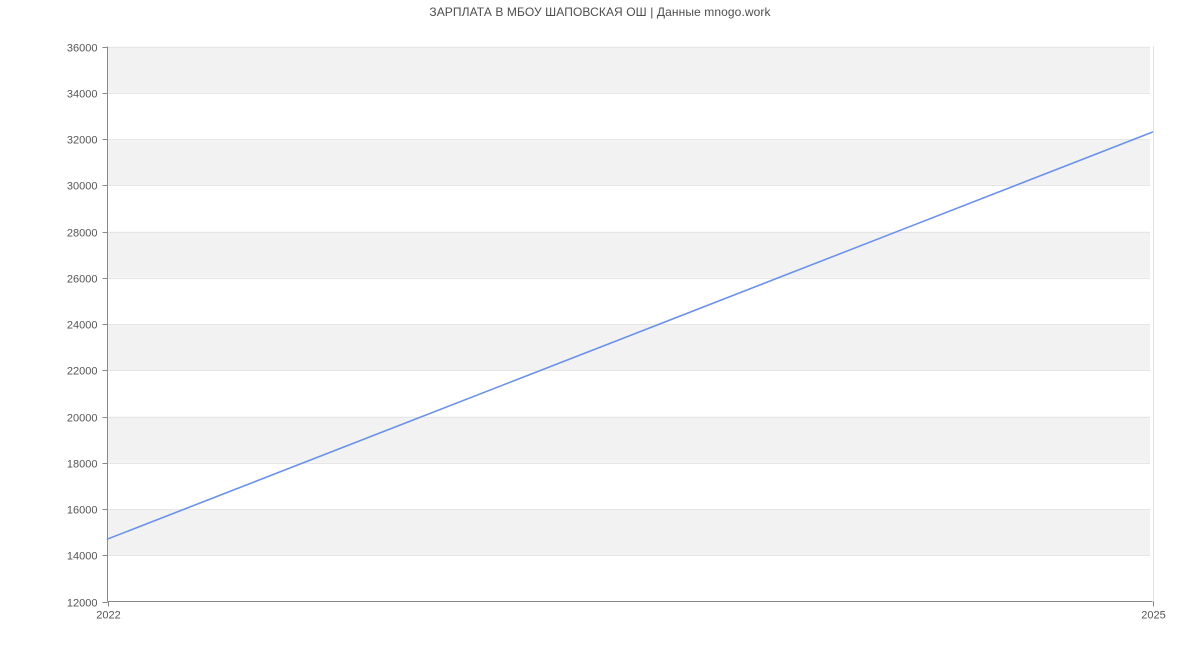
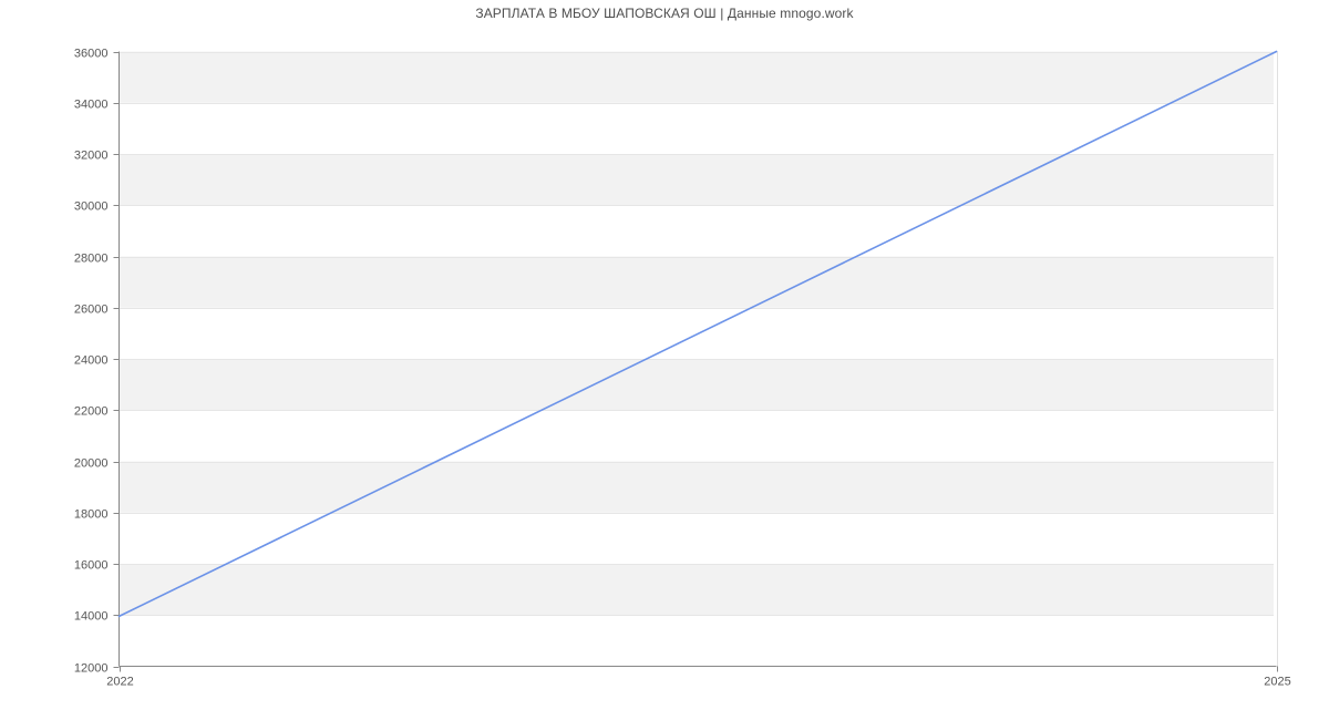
2022: 14700 -> 14000
2025: 32300 -> 36000
